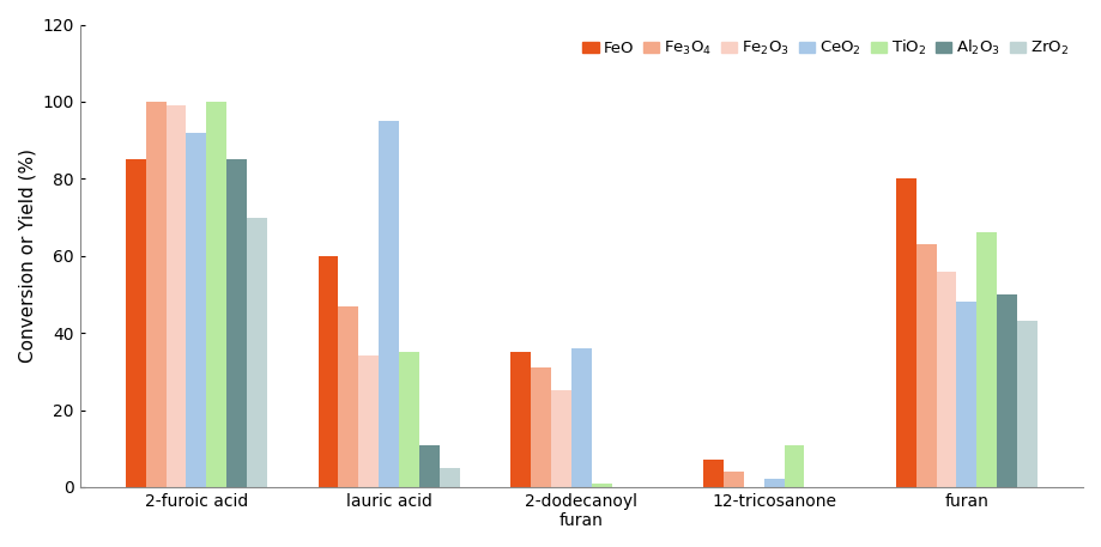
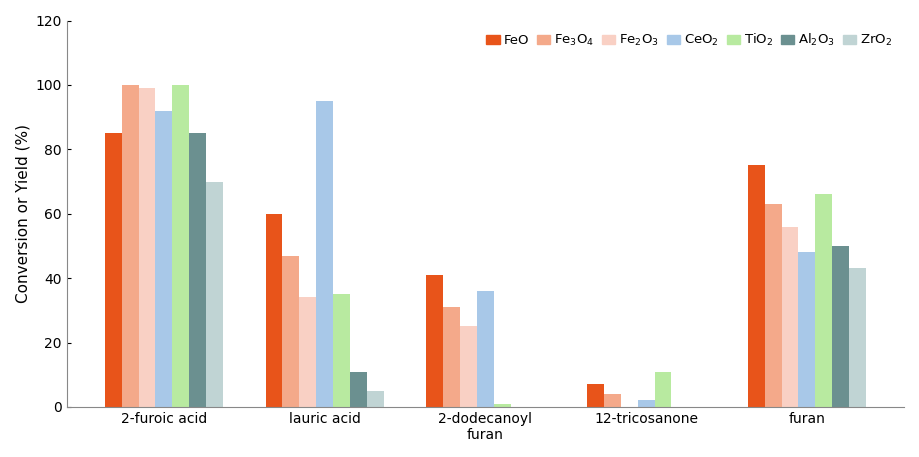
FeO/2-dodecanoyl furan: 35 -> 41
FeO/furan: 80 -> 75
